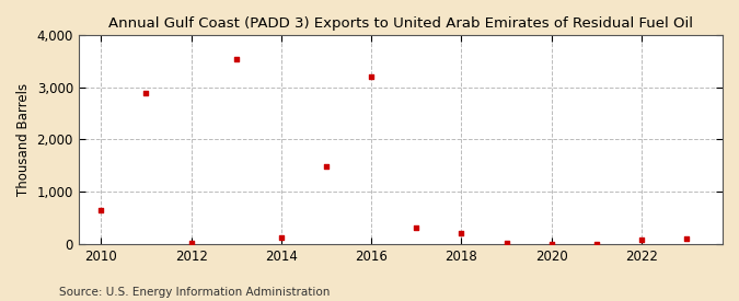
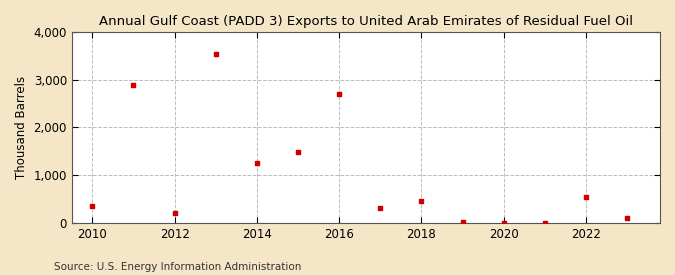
2010: 650 -> 350
2012: 10 -> 200
2014: 120 -> 1,250
2016: 3,210 -> 2,700
2018: 210 -> 450
2022: 90 -> 550
